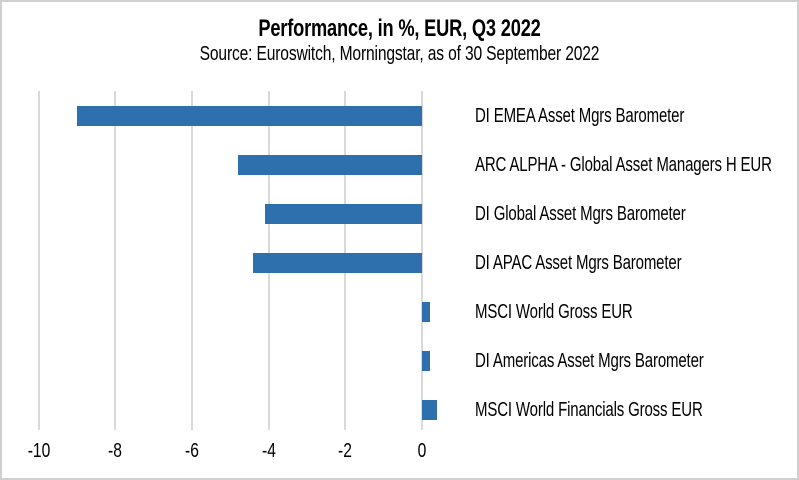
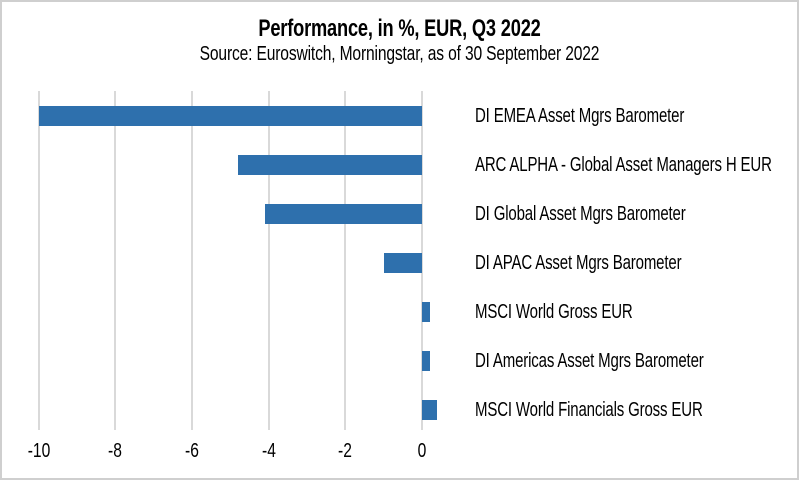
DI EMEA Asset Mgrs Barometer: -9.0 -> -10.0
DI APAC Asset Mgrs Barometer: -4.4 -> -1.0
